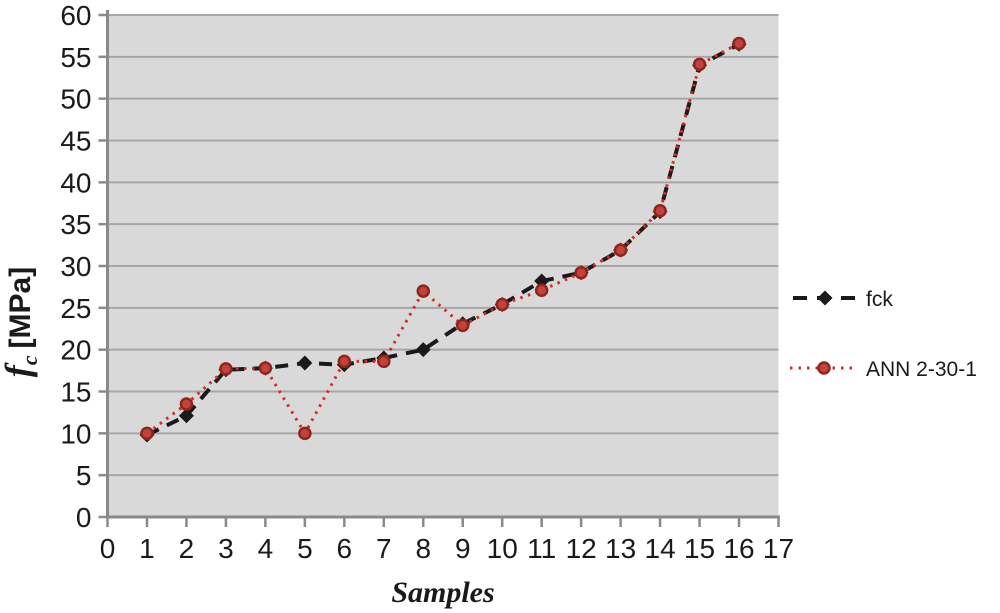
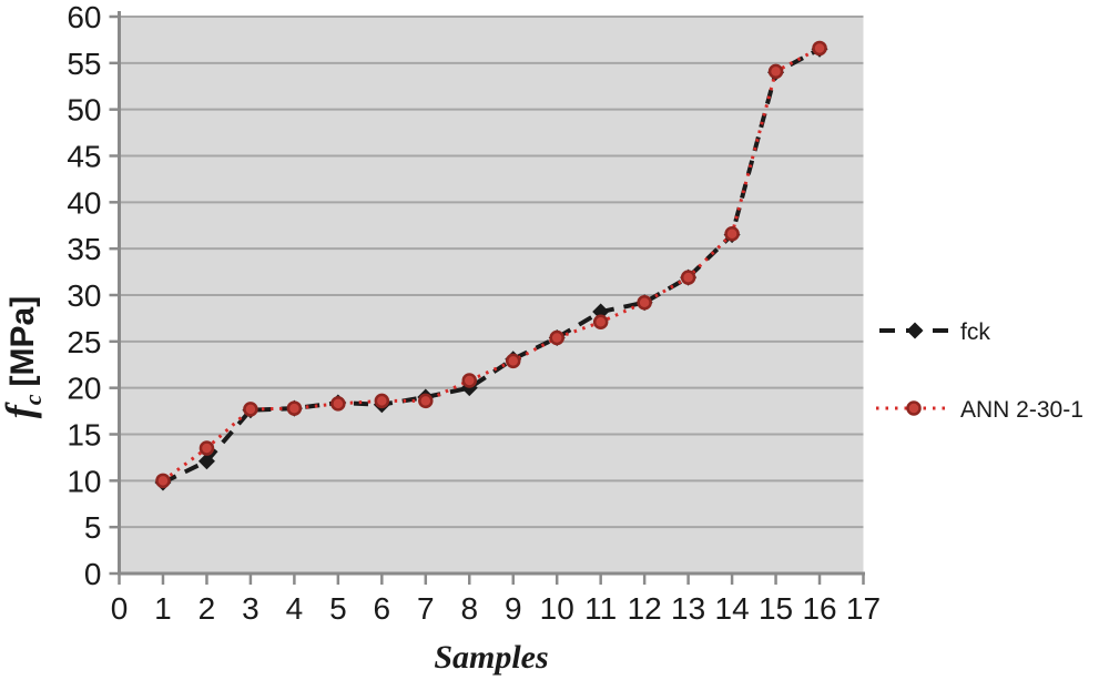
ANN 2-30-1/5: 10 -> 18
ANN 2-30-1/8: 27 -> 21
